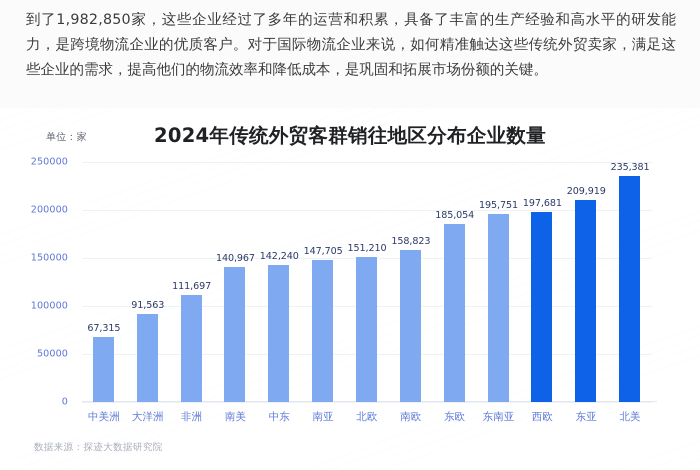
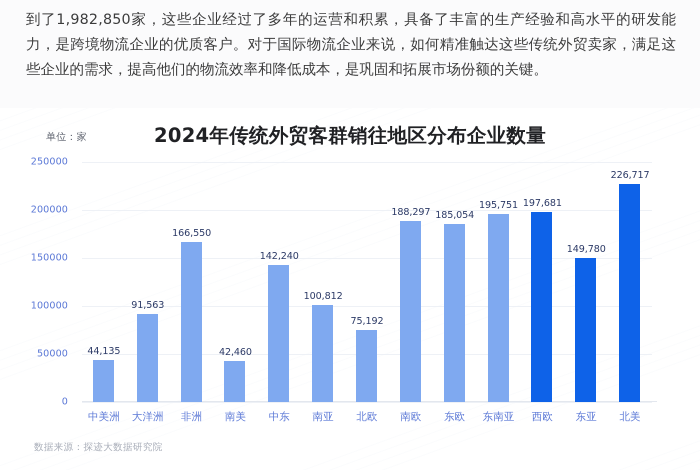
中美洲: 67,315 -> 44,135
非洲: 111,697 -> 166,550
南美: 140,967 -> 42,460
南亚: 147,705 -> 100,812
北欧: 151,210 -> 75,192
南欧: 158,823 -> 188,297
东亚: 209,919 -> 149,780
北美: 235,381 -> 226,717
